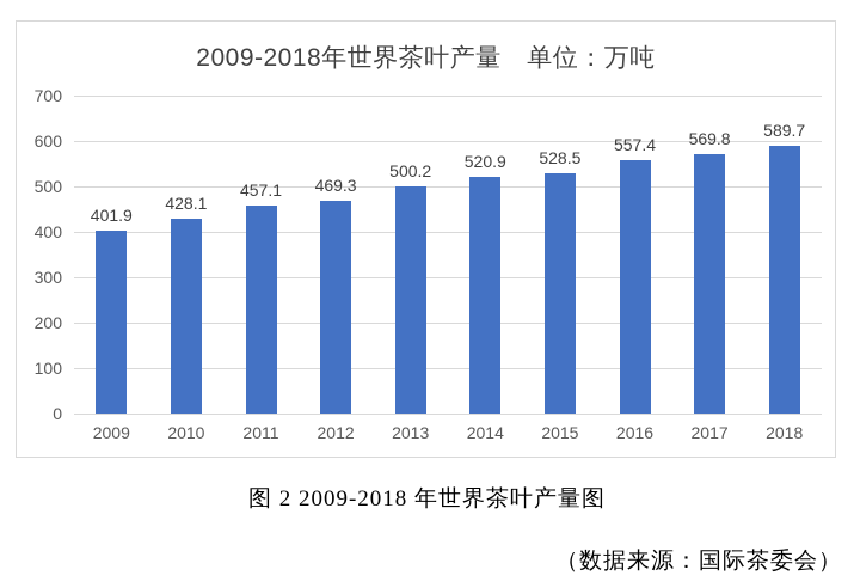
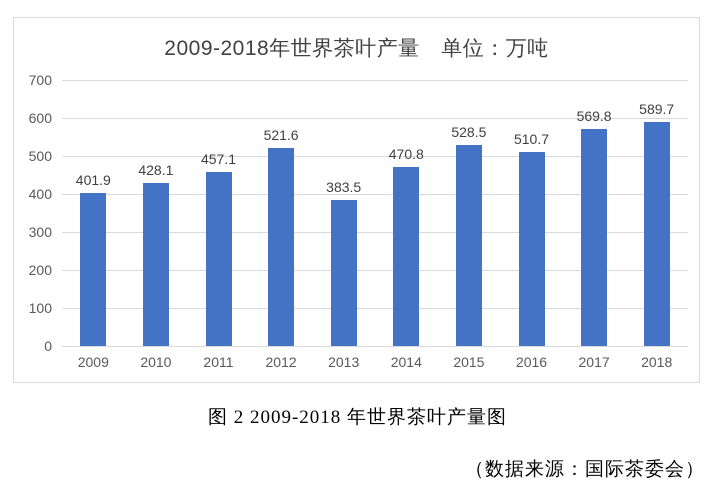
2012: 469.3 -> 521.6
2013: 500.2 -> 383.5
2014: 520.9 -> 470.8
2016: 557.4 -> 510.7
